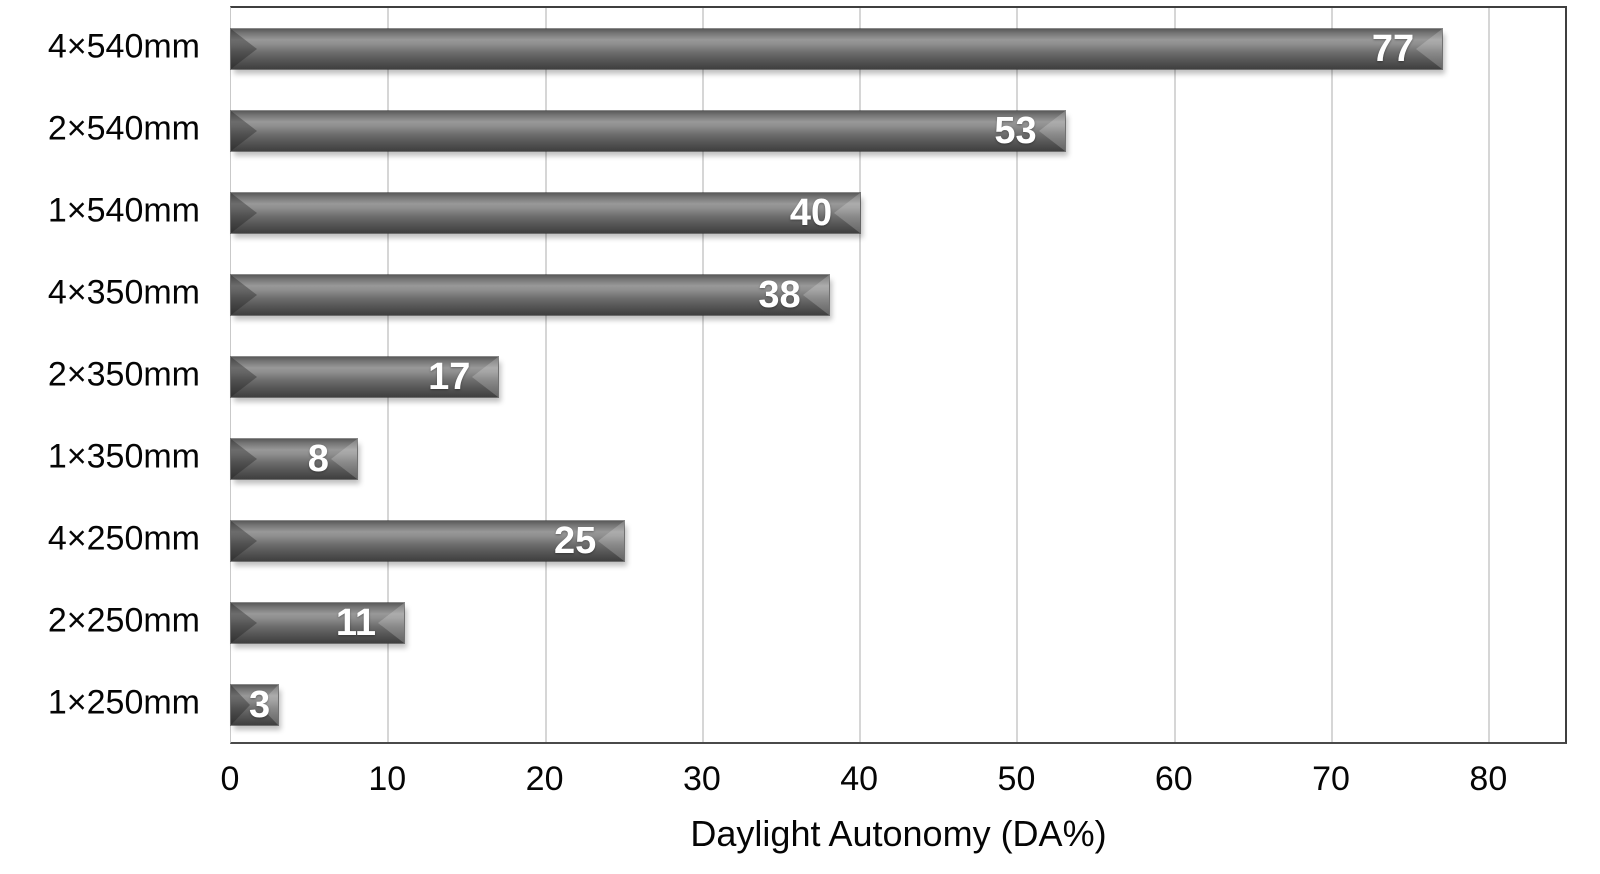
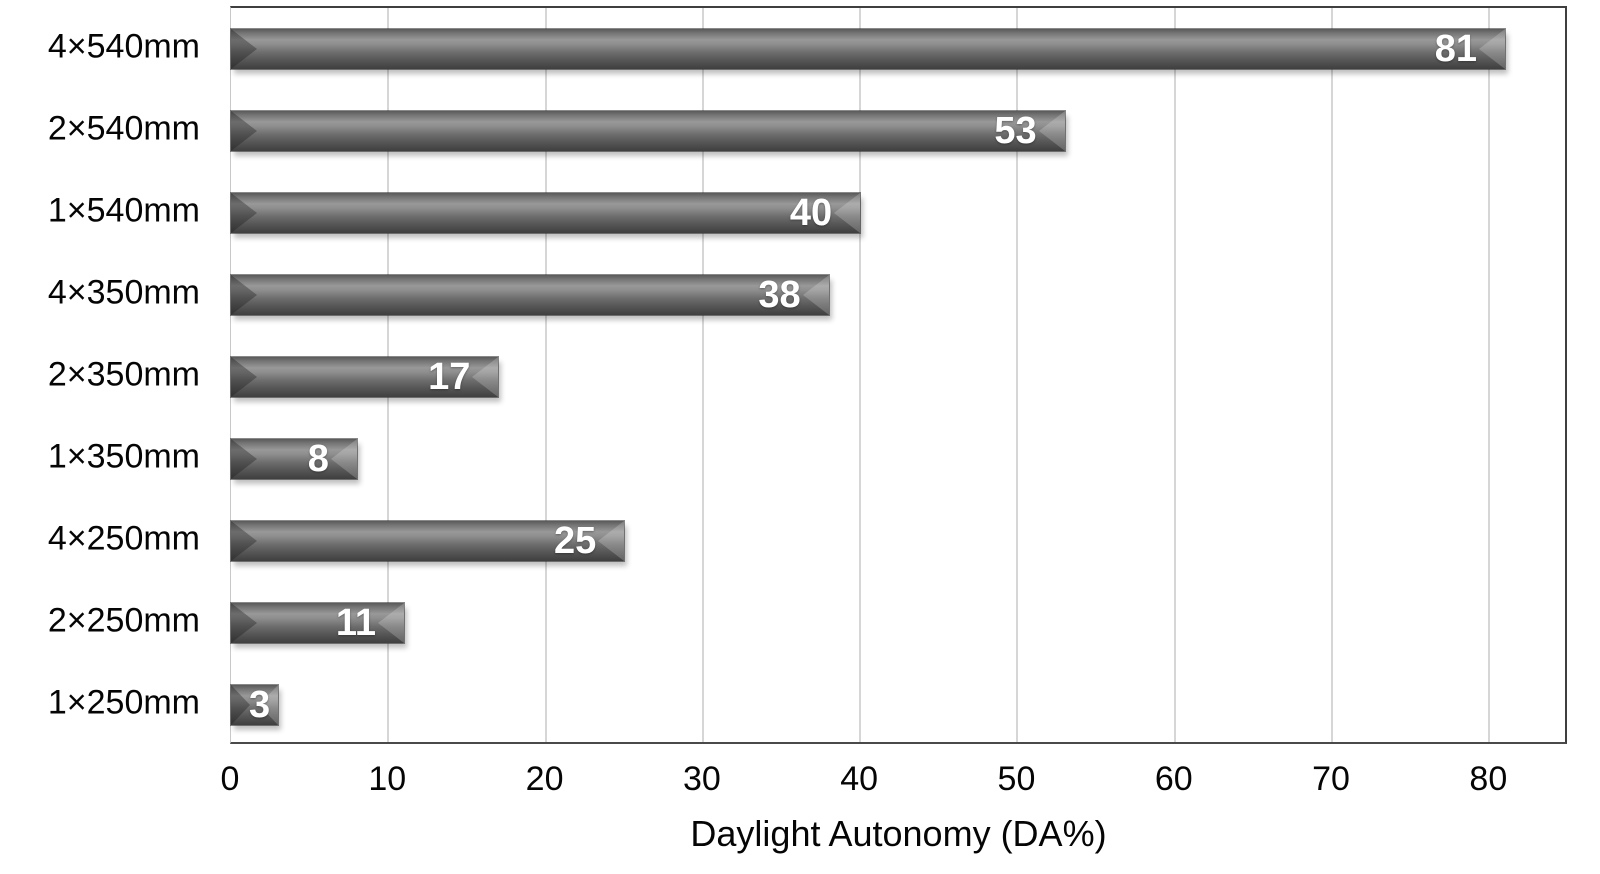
4×540mm: 77 -> 81
